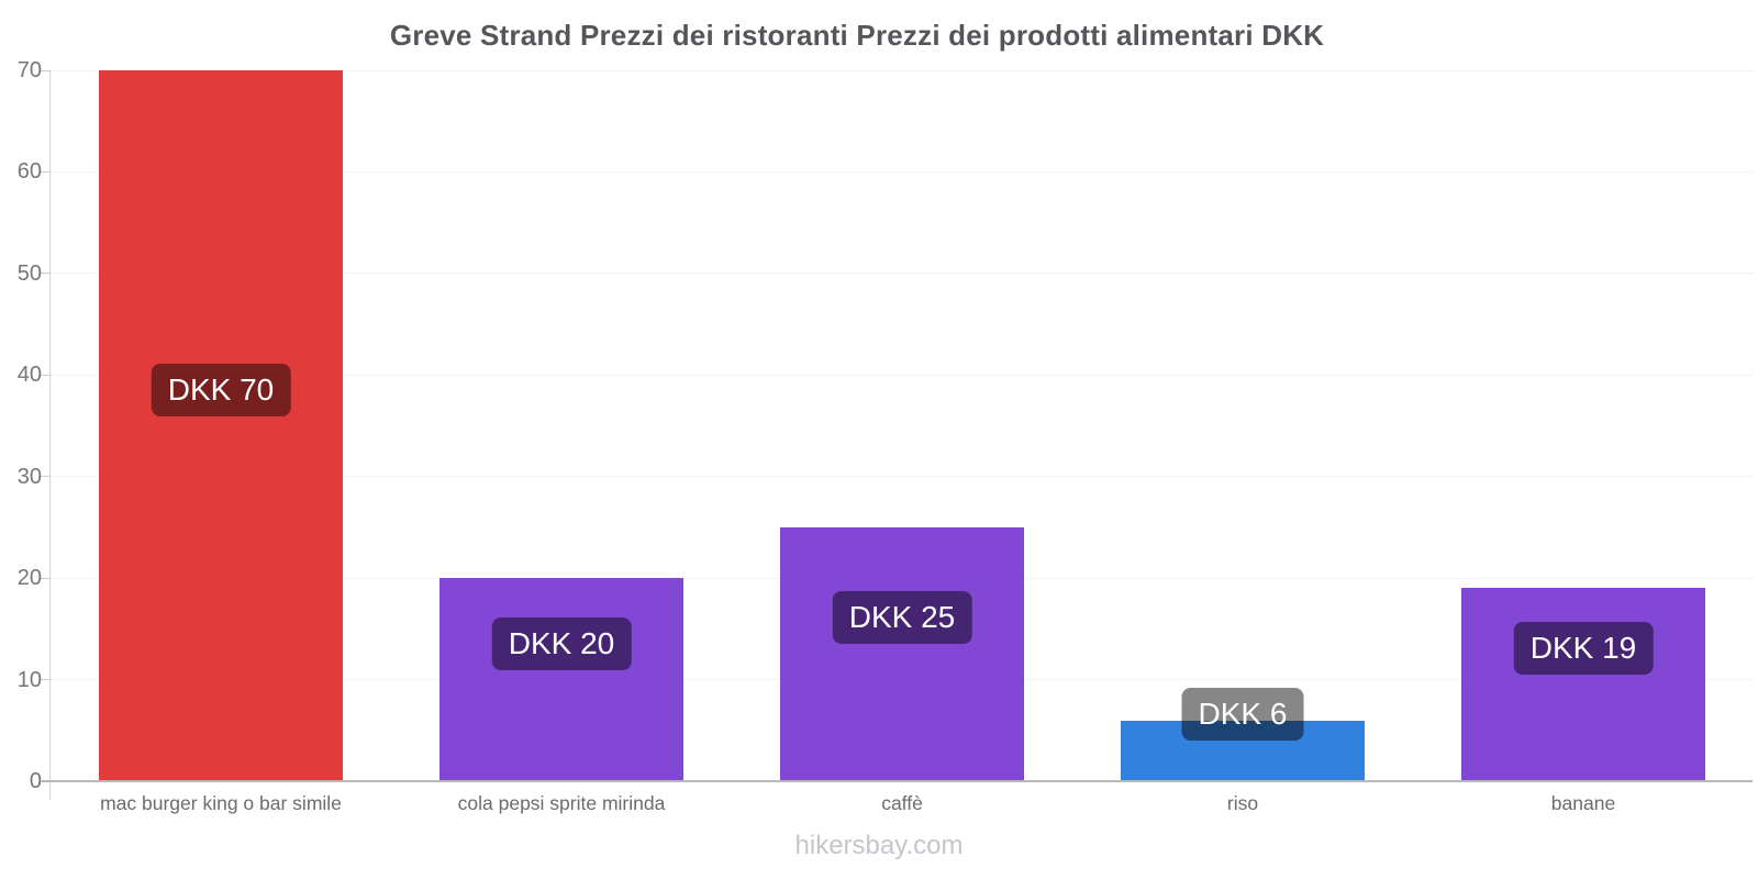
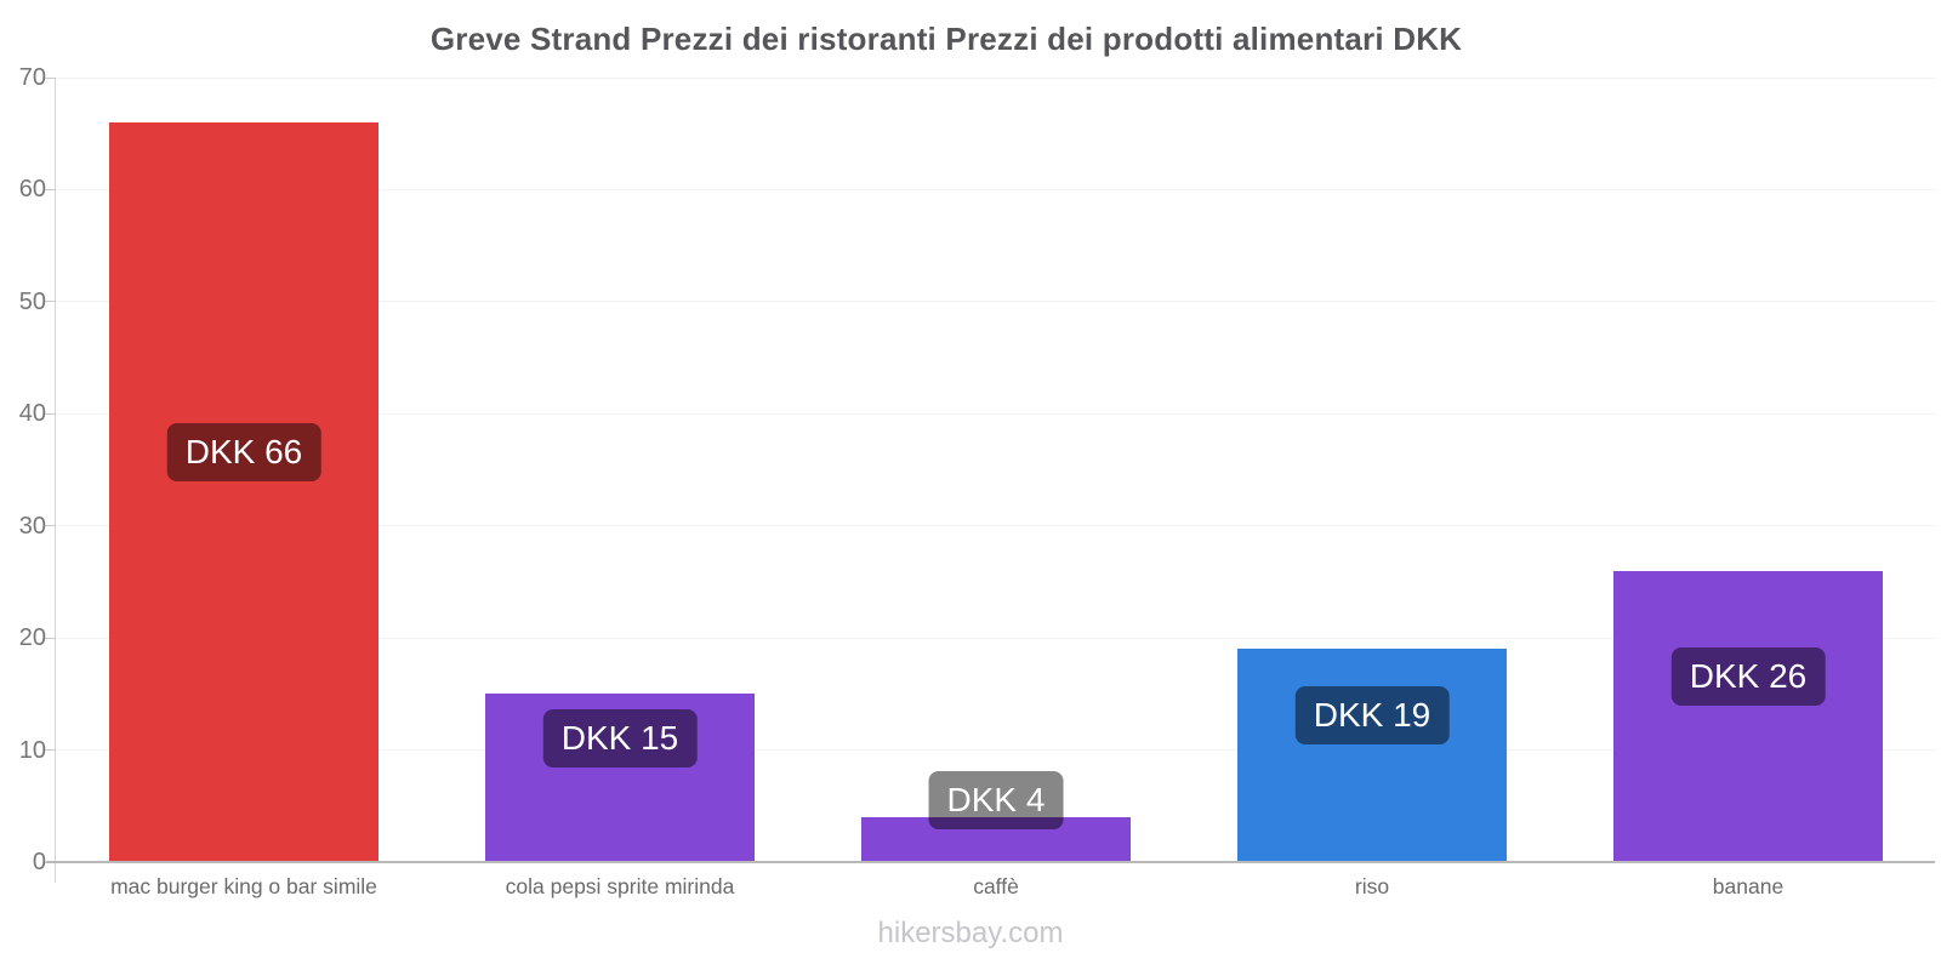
mac burger king o bar simile: 70 -> 66
cola pepsi sprite mirinda: 20 -> 15
caffè: 25 -> 4
riso: 6 -> 19
banane: 19 -> 26
